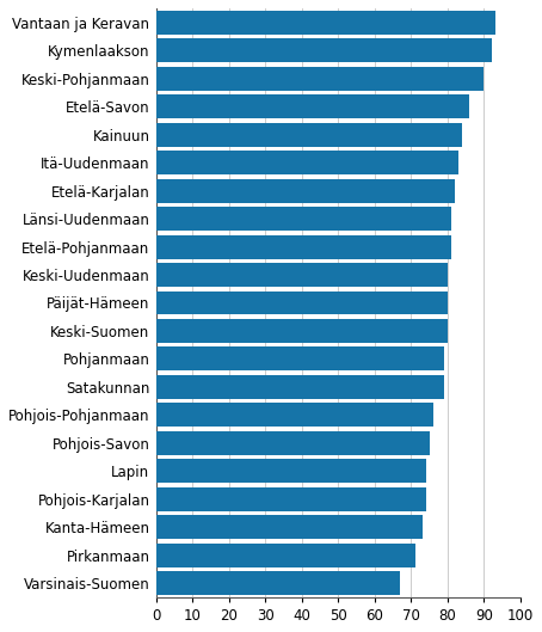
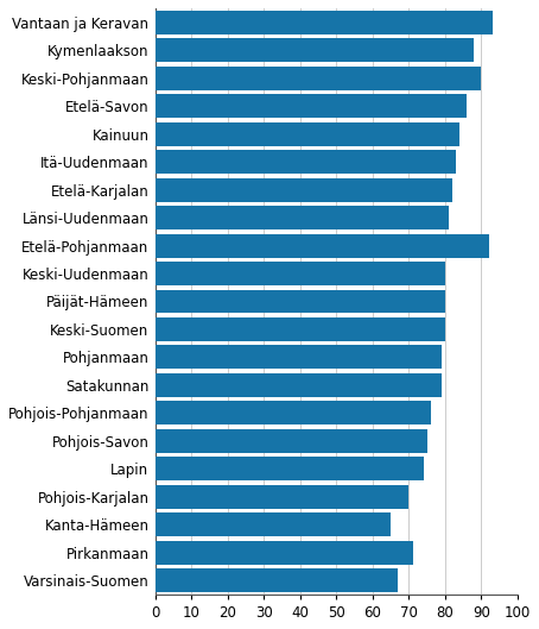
Kymenlaakson: 92 -> 88
Etelä-Pohjanmaan: 81 -> 92
Pohjois-Karjalan: 74 -> 70
Kanta-Hämeen: 73 -> 65
